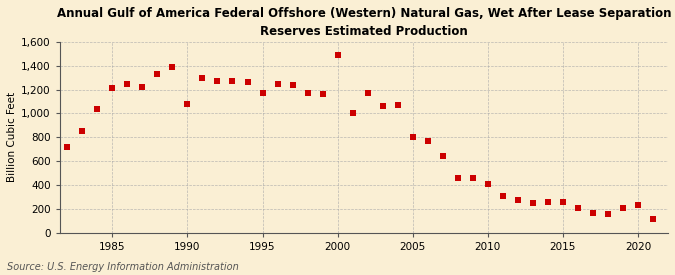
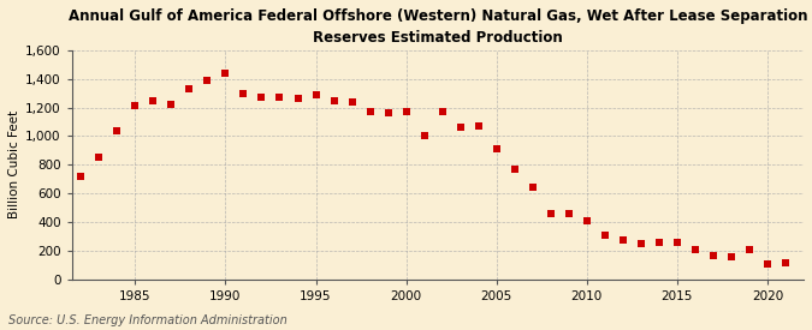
1990: 1,080 -> 1,440
1995: 1,170 -> 1,290
2000: 1,490 -> 1,170
2005: 800 -> 910
2020: 230 -> 100
